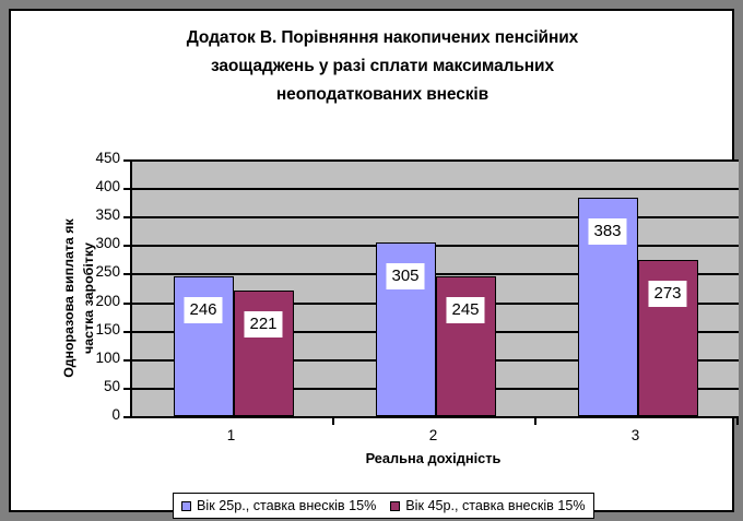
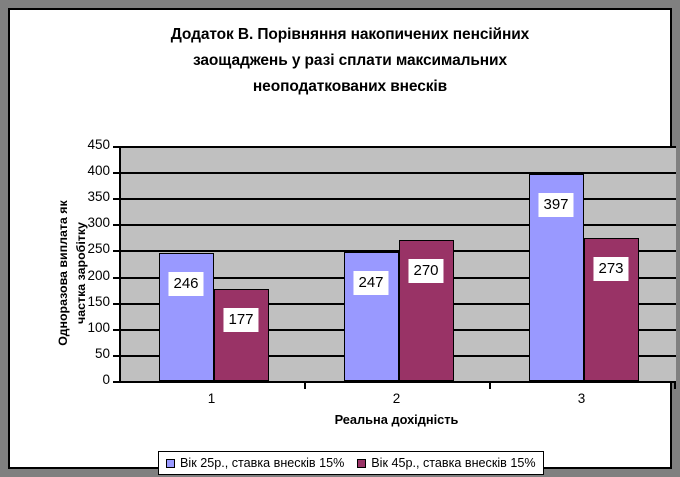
Вік 45р., ставка внесків 15%/1: 221 -> 177
Вік 25р., ставка внесків 15%/2: 305 -> 247
Вік 45р., ставка внесків 15%/2: 245 -> 270
Вік 25р., ставка внесків 15%/3: 383 -> 397
